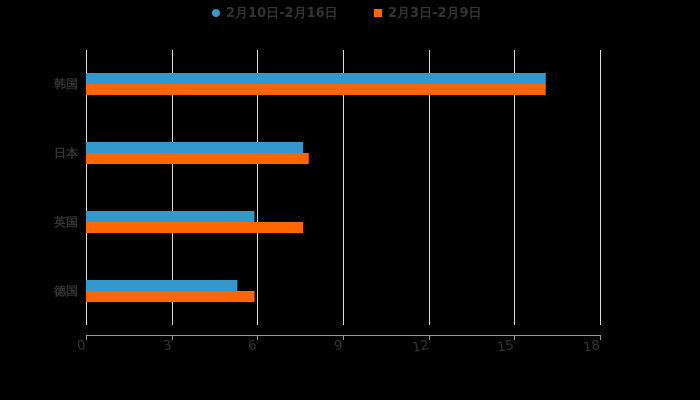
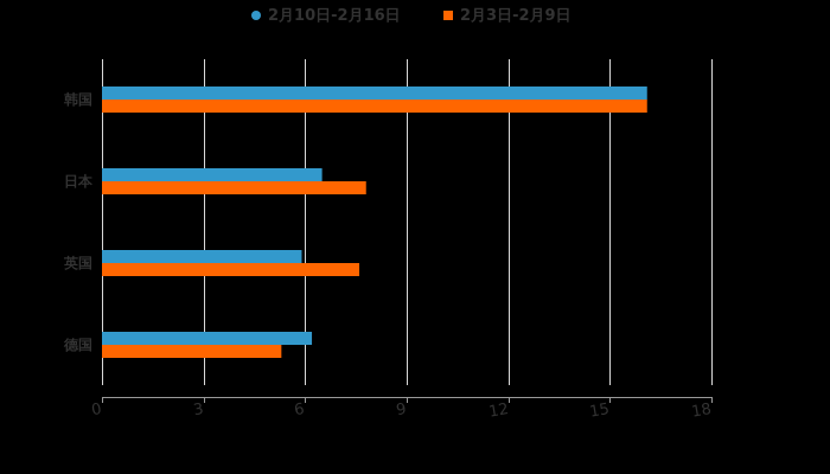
2月10日-2月16日/日本: 7.6 -> 6.5
2月10日-2月16日/德国: 5.3 -> 6.2
2月3日-2月9日/德国: 5.9 -> 5.3
